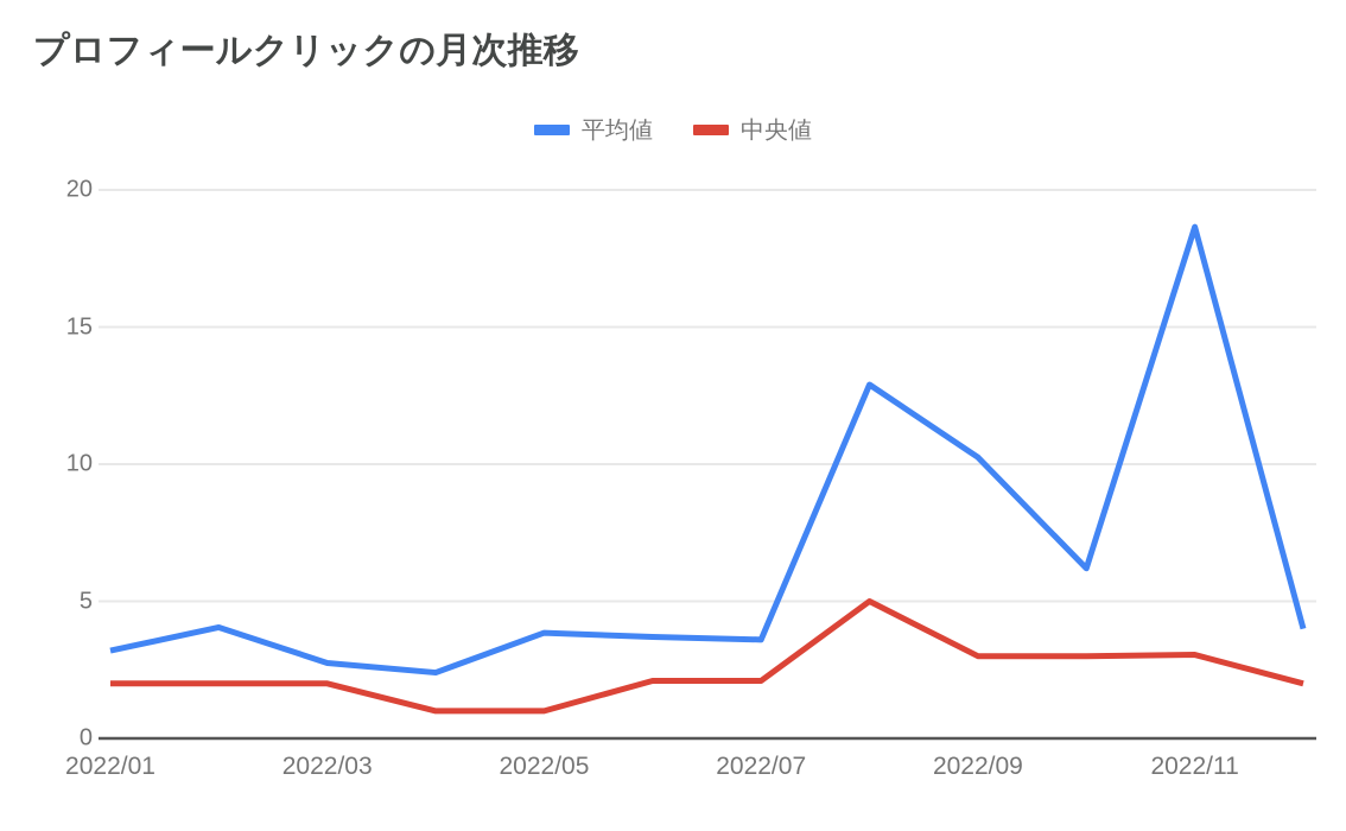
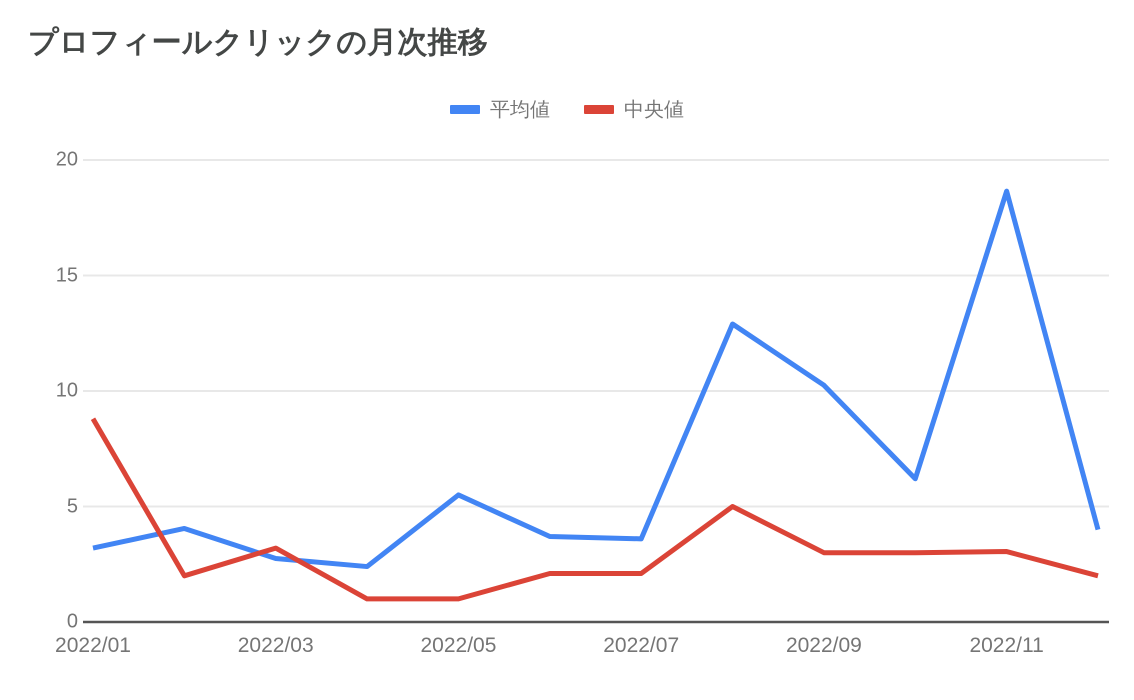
中央値/2022/01: 2.0 -> 8.8
中央値/2022/03: 2.0 -> 3.2
平均値/2022/05: 3.9 -> 5.5
